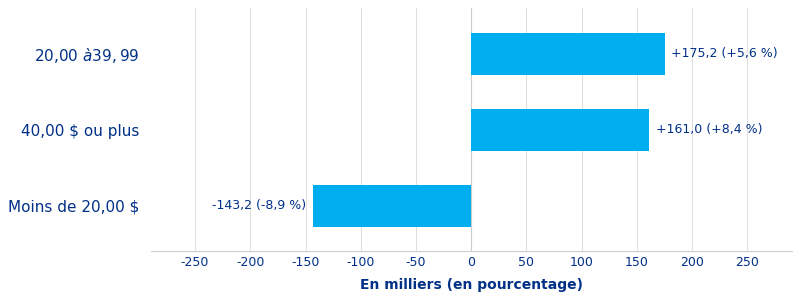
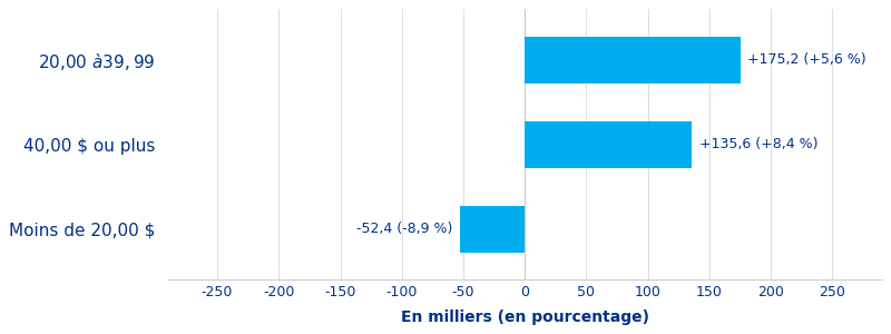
40,00 $ ou plus: +161,0 -> +135,6
Moins de 20,00 $: -143,2 -> -52,4
